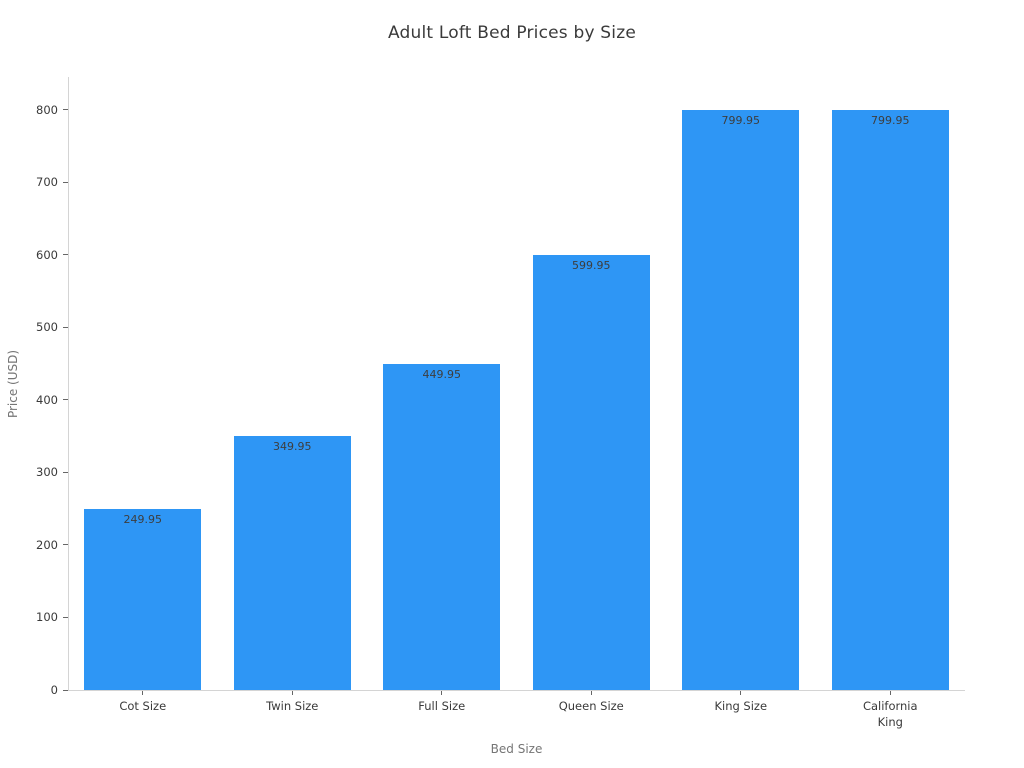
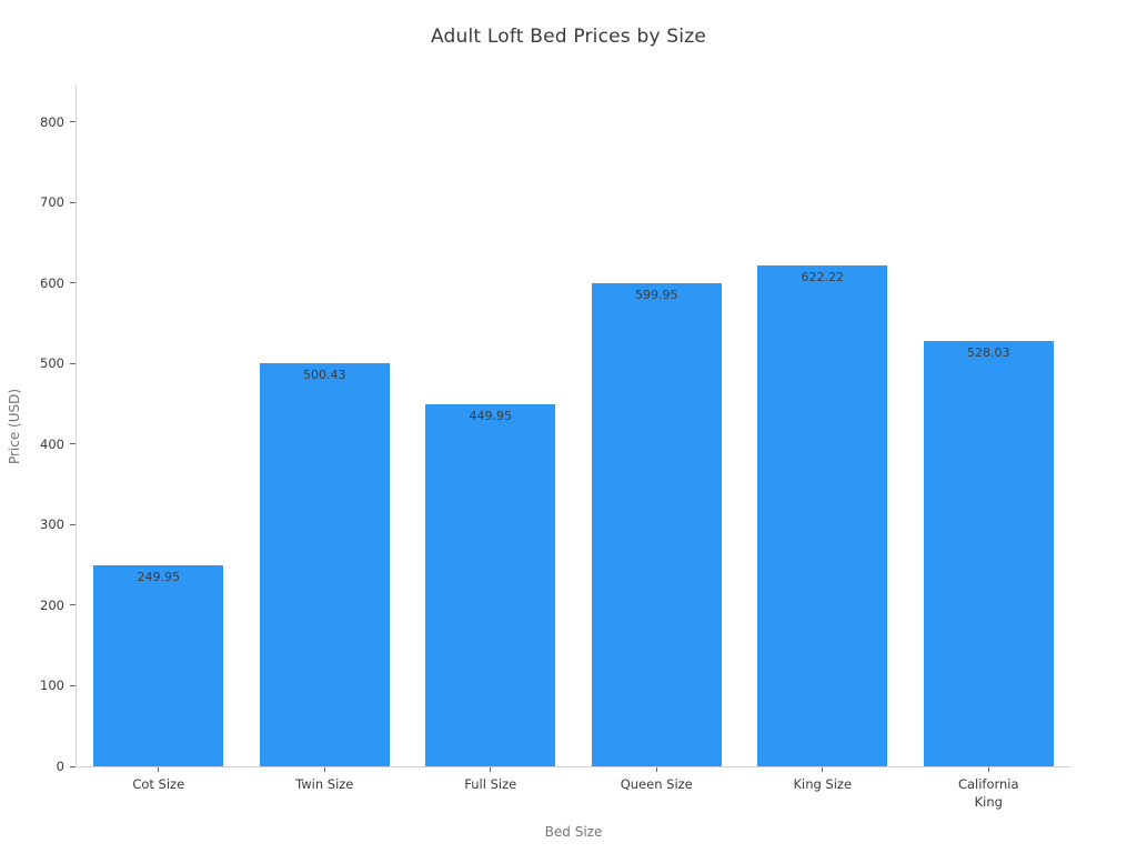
Twin Size: 349.95 -> 500.43
King Size: 799.95 -> 622.22
California King: 799.95 -> 528.03
